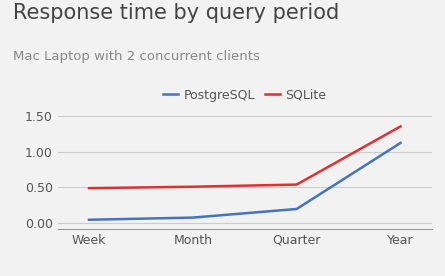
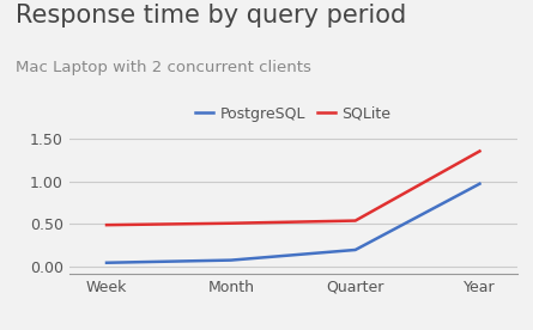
PostgreSQL/Year: 1.12 -> 0.97
